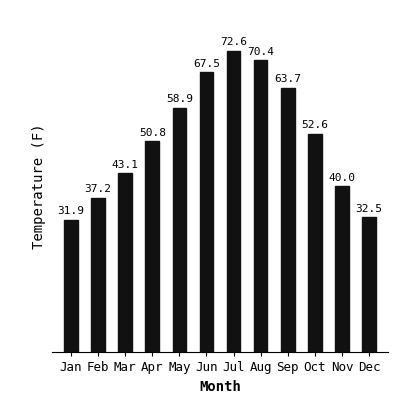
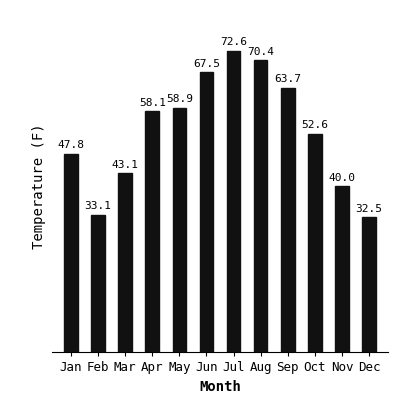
Jan: 31.9 -> 47.8
Feb: 37.2 -> 33.1
Apr: 50.8 -> 58.1
